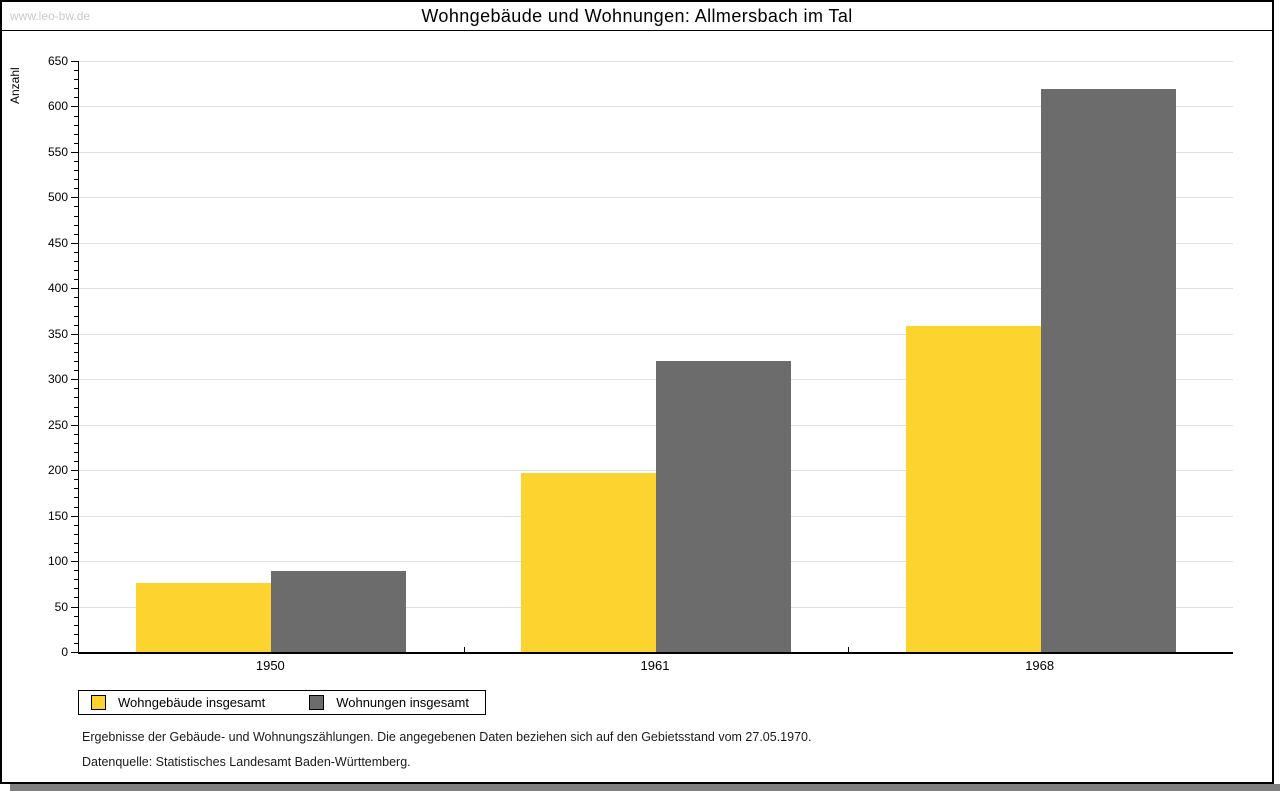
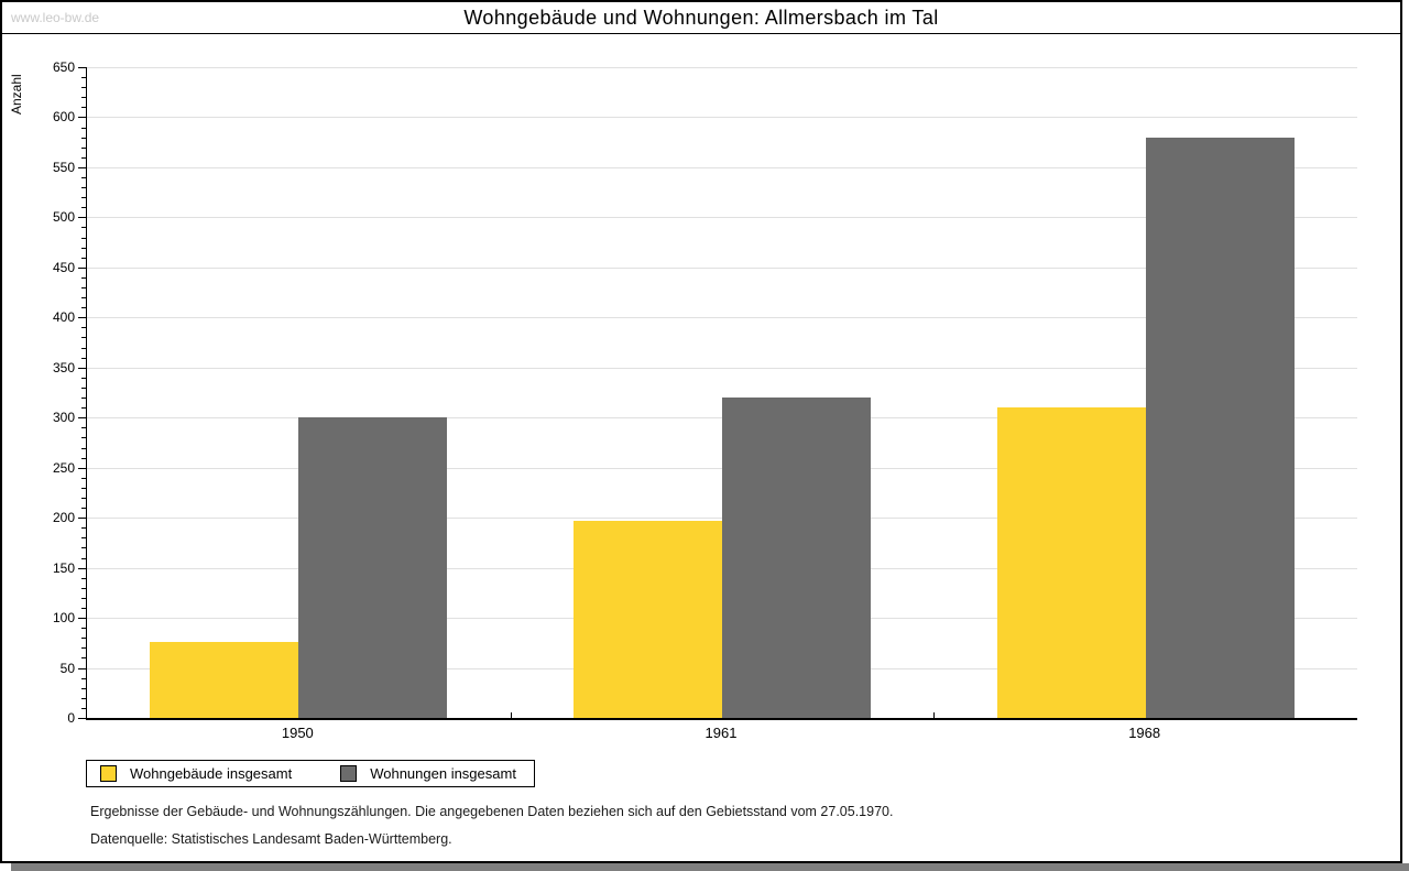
Wohnungen insgesamt/1950: 90 -> 300
Wohngebäude insgesamt/1968: 360 -> 310
Wohnungen insgesamt/1968: 620 -> 580
